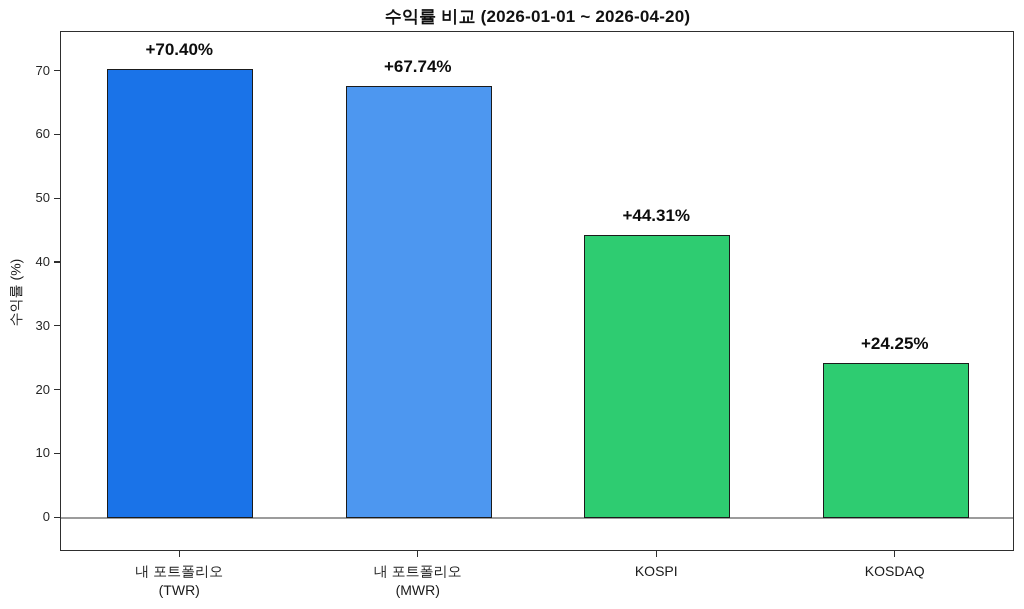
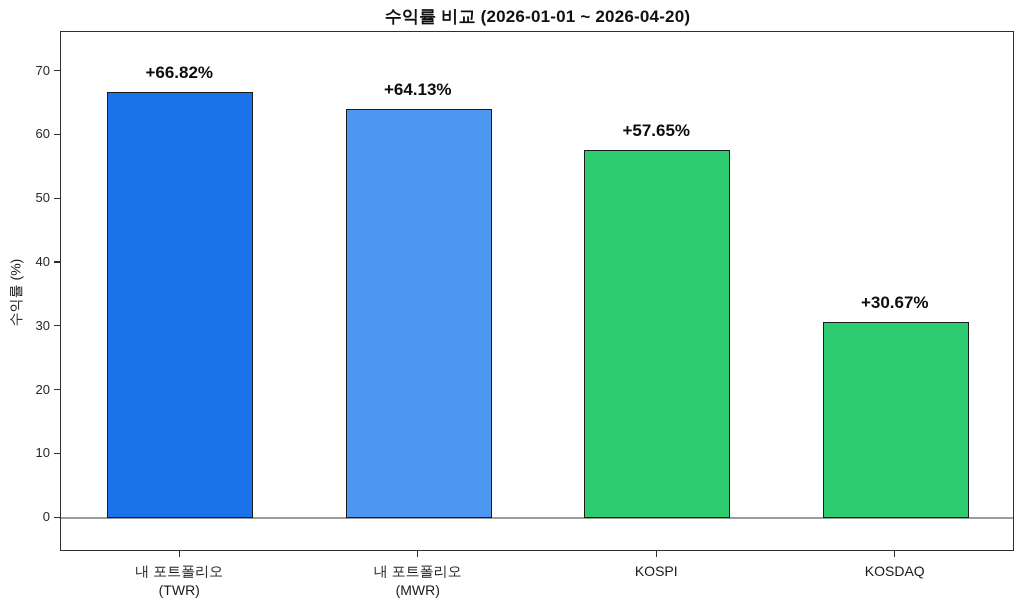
내 포트폴리오 (TWR): +70.40% -> +66.82%
내 포트폴리오 (MWR): +67.74% -> +64.13%
KOSPI: +44.31% -> +57.65%
KOSDAQ: +24.25% -> +30.67%
